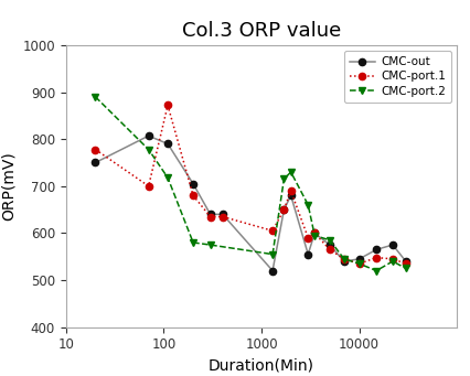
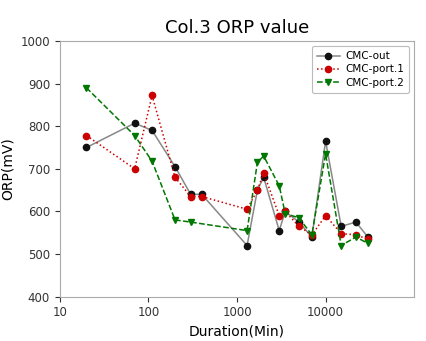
CMC-out/10000: 545 -> 765
CMC-port.1/10000: 535 -> 590
CMC-port.2/10000: 535 -> 735
